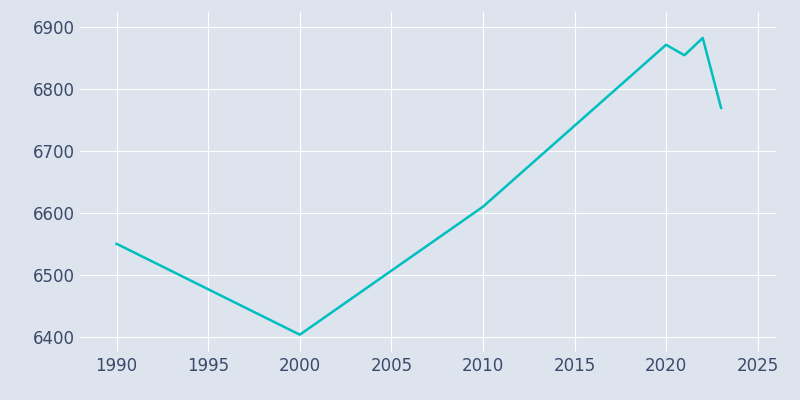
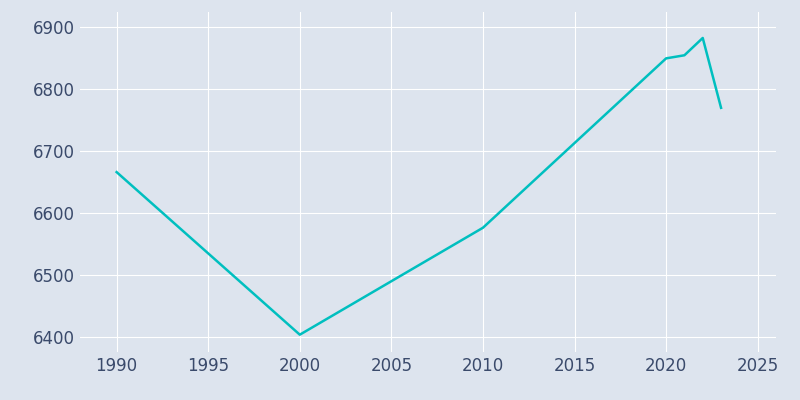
1990: 6550 -> 6666
2010: 6610 -> 6576
2020: 6872 -> 6850
